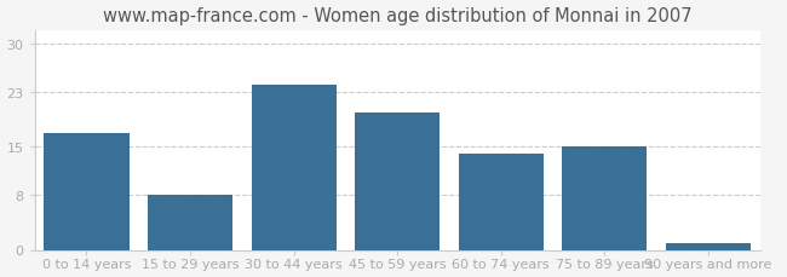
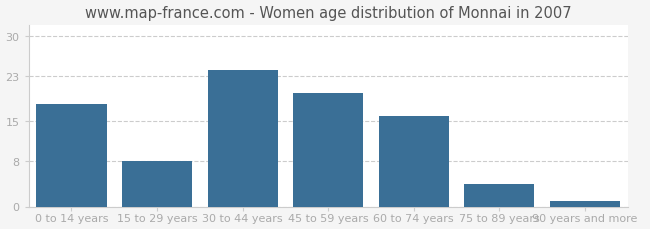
0 to 14 years: 17 -> 18
60 to 74 years: 14 -> 16
75 to 89 years: 15 -> 4
